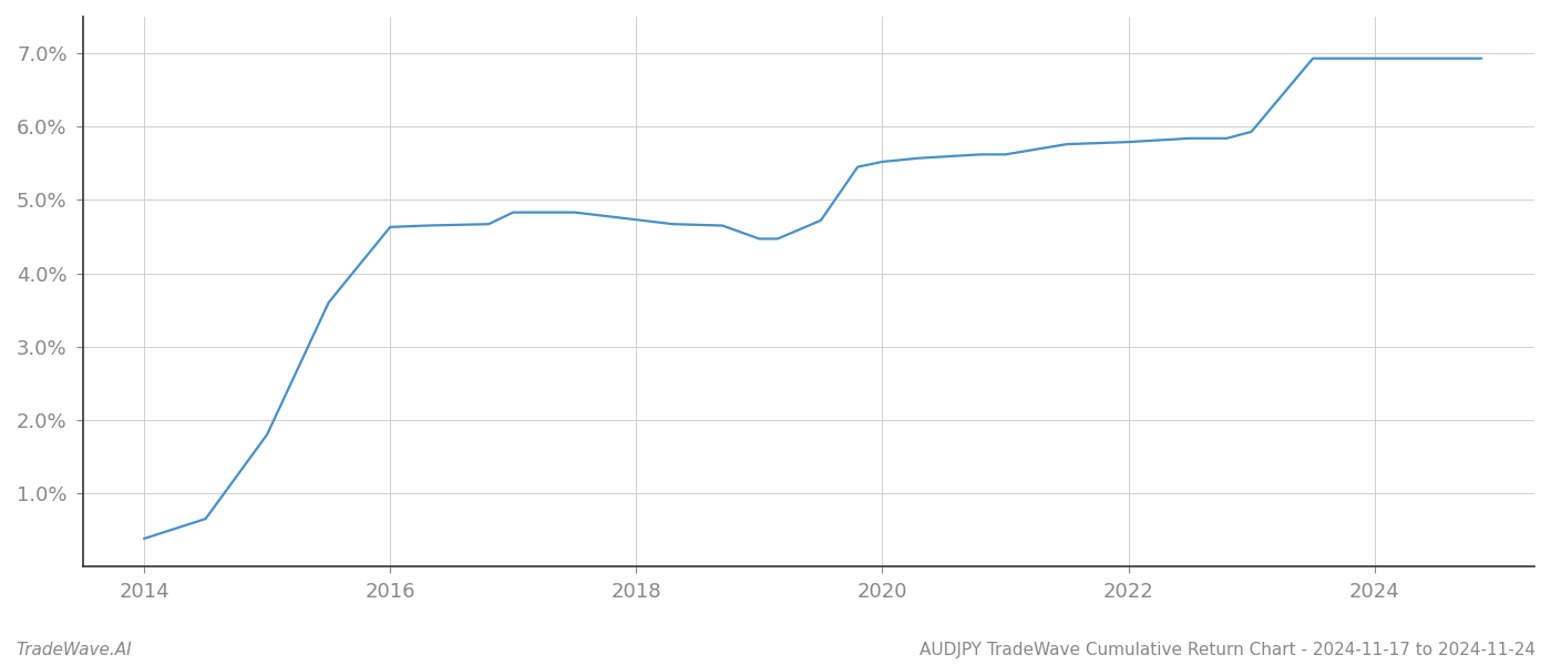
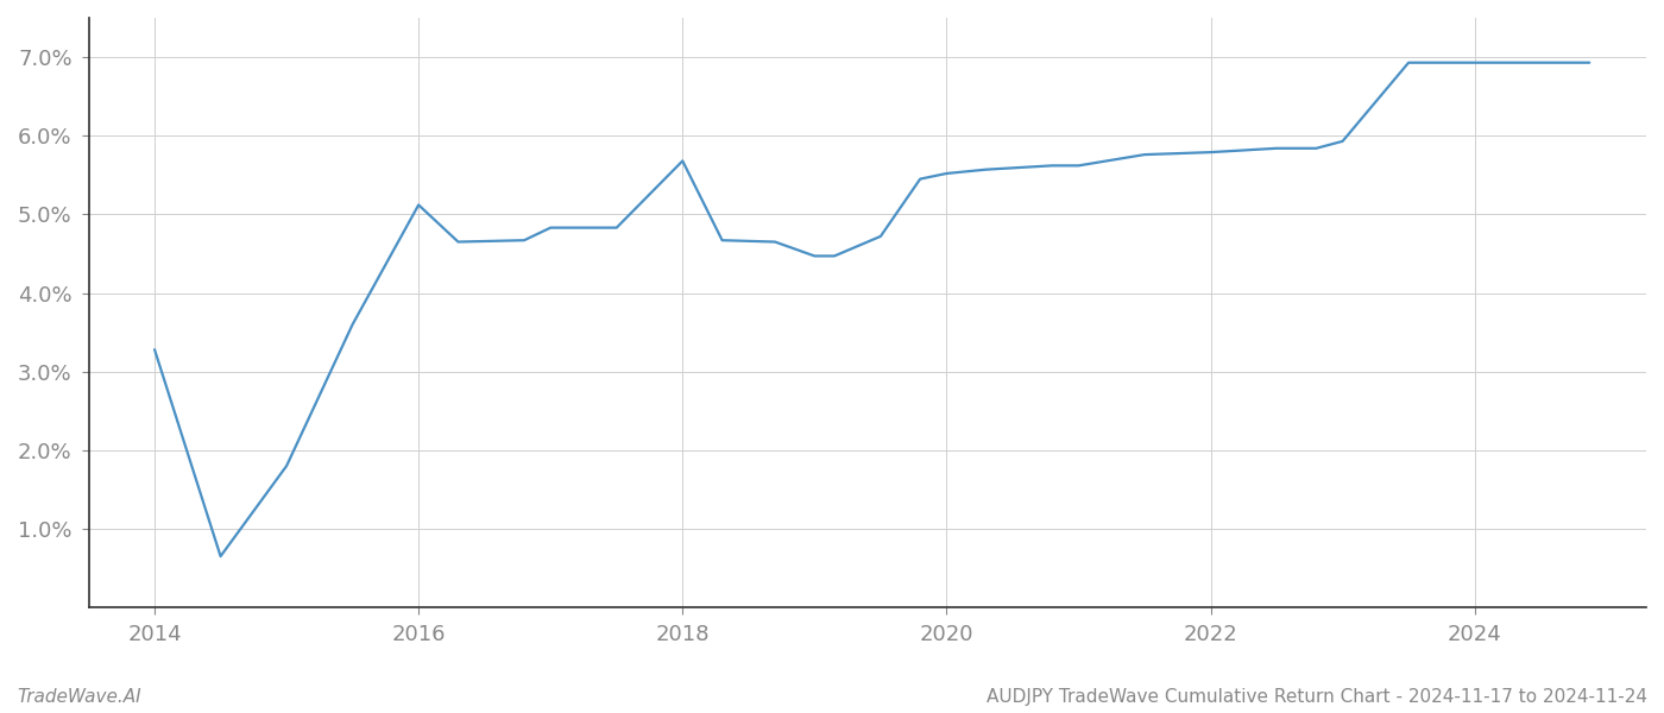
2014: 0.38% -> 3.28%
2016: 4.63% -> 5.12%
2018: 4.73% -> 5.68%
